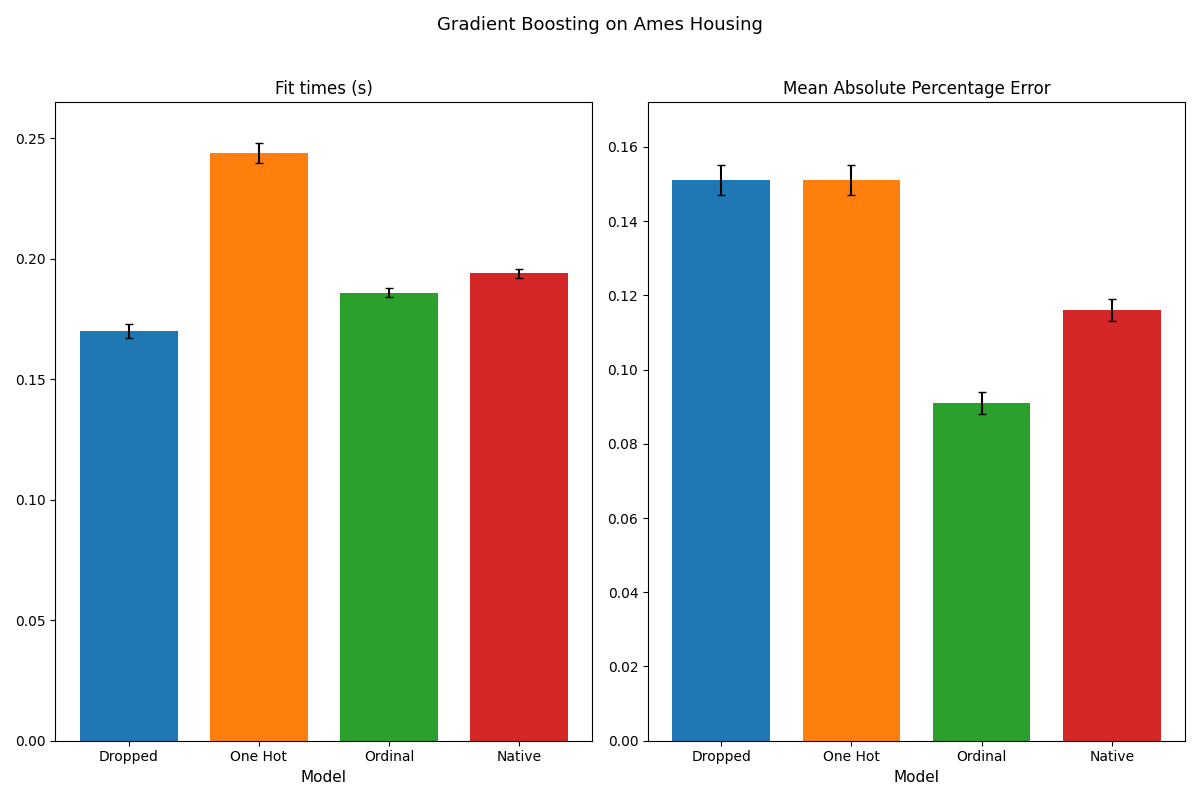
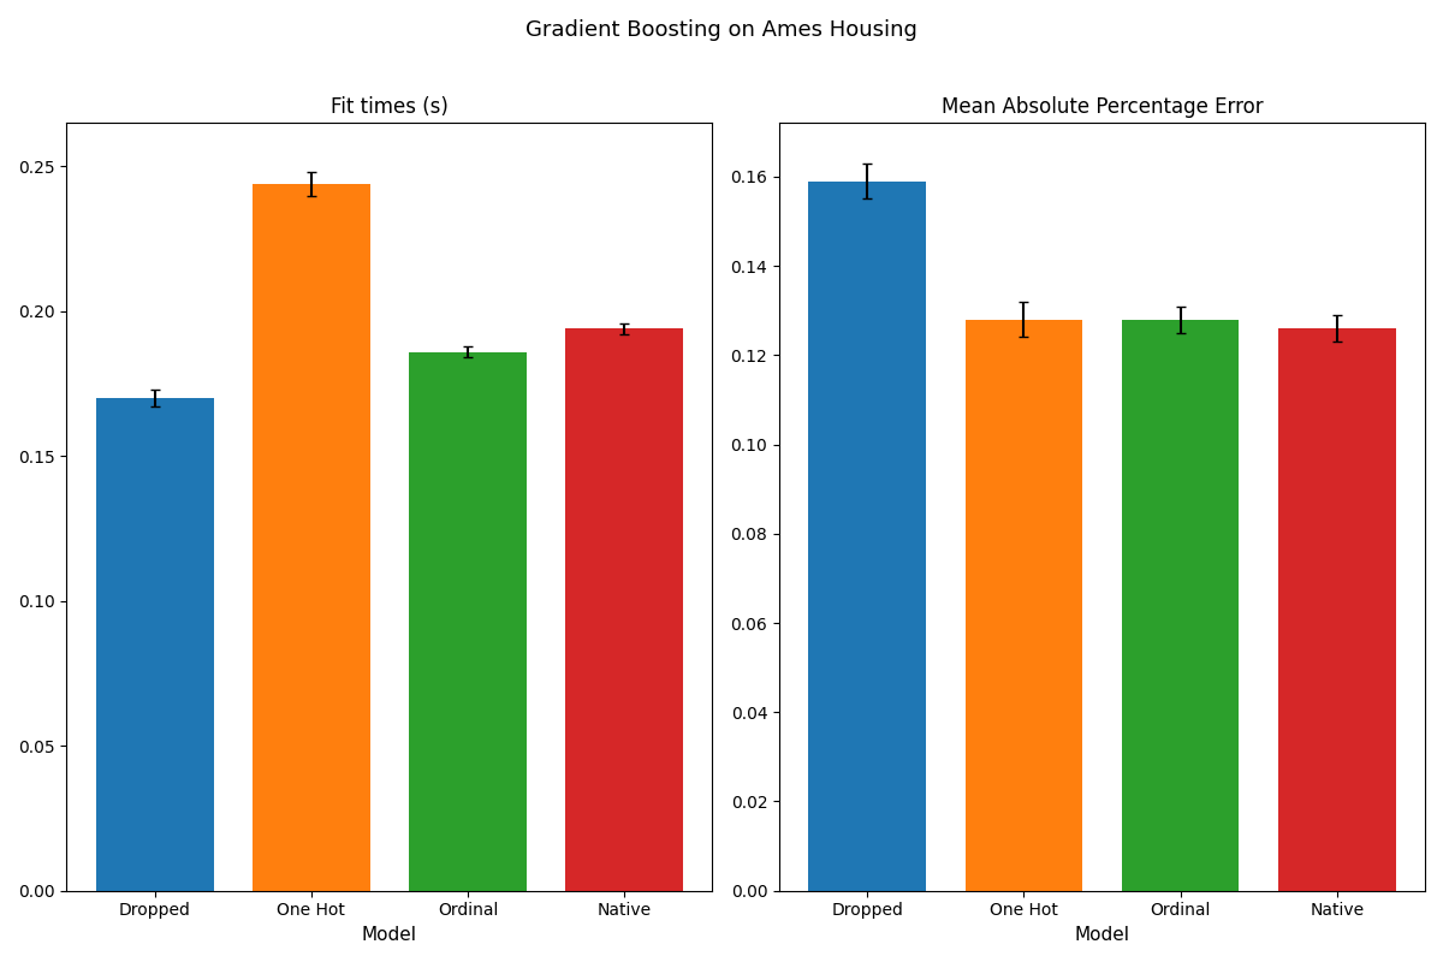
Mean Absolute Percentage Error/Dropped: 0.151 -> 0.159
Mean Absolute Percentage Error/One Hot: 0.151 -> 0.128
Mean Absolute Percentage Error/Ordinal: 0.091 -> 0.128
Mean Absolute Percentage Error/Native: 0.116 -> 0.126
